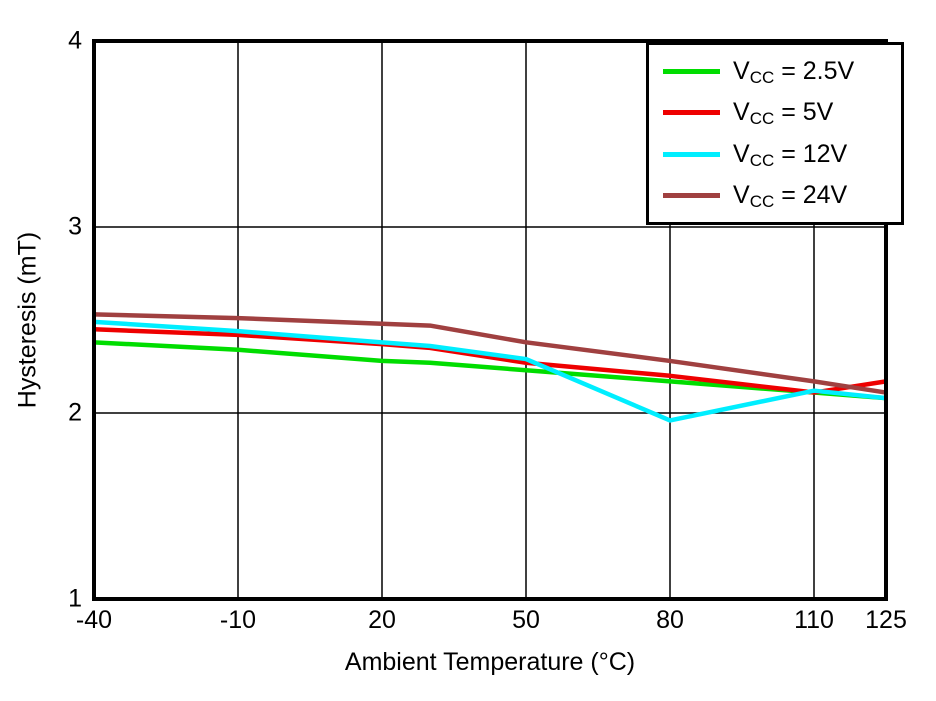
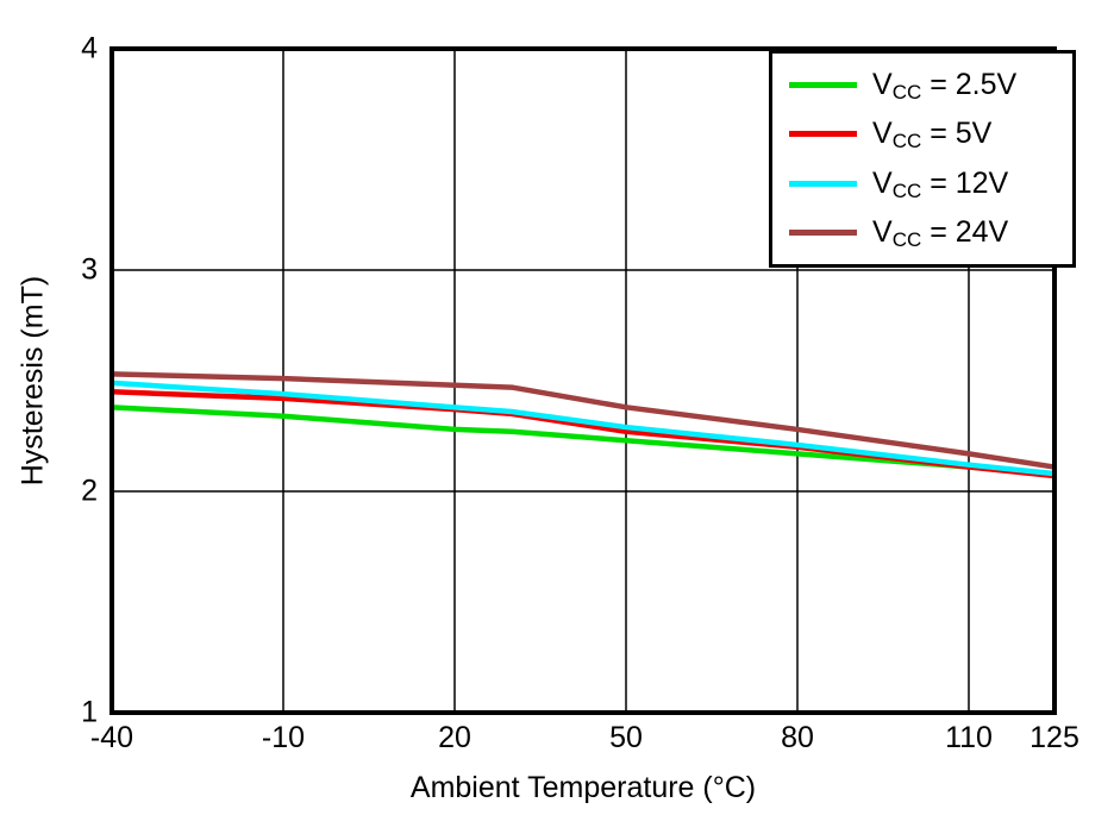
VCC = 12V/80: 1.96 -> 2.21
VCC = 5V/125: 2.17 -> 2.07
